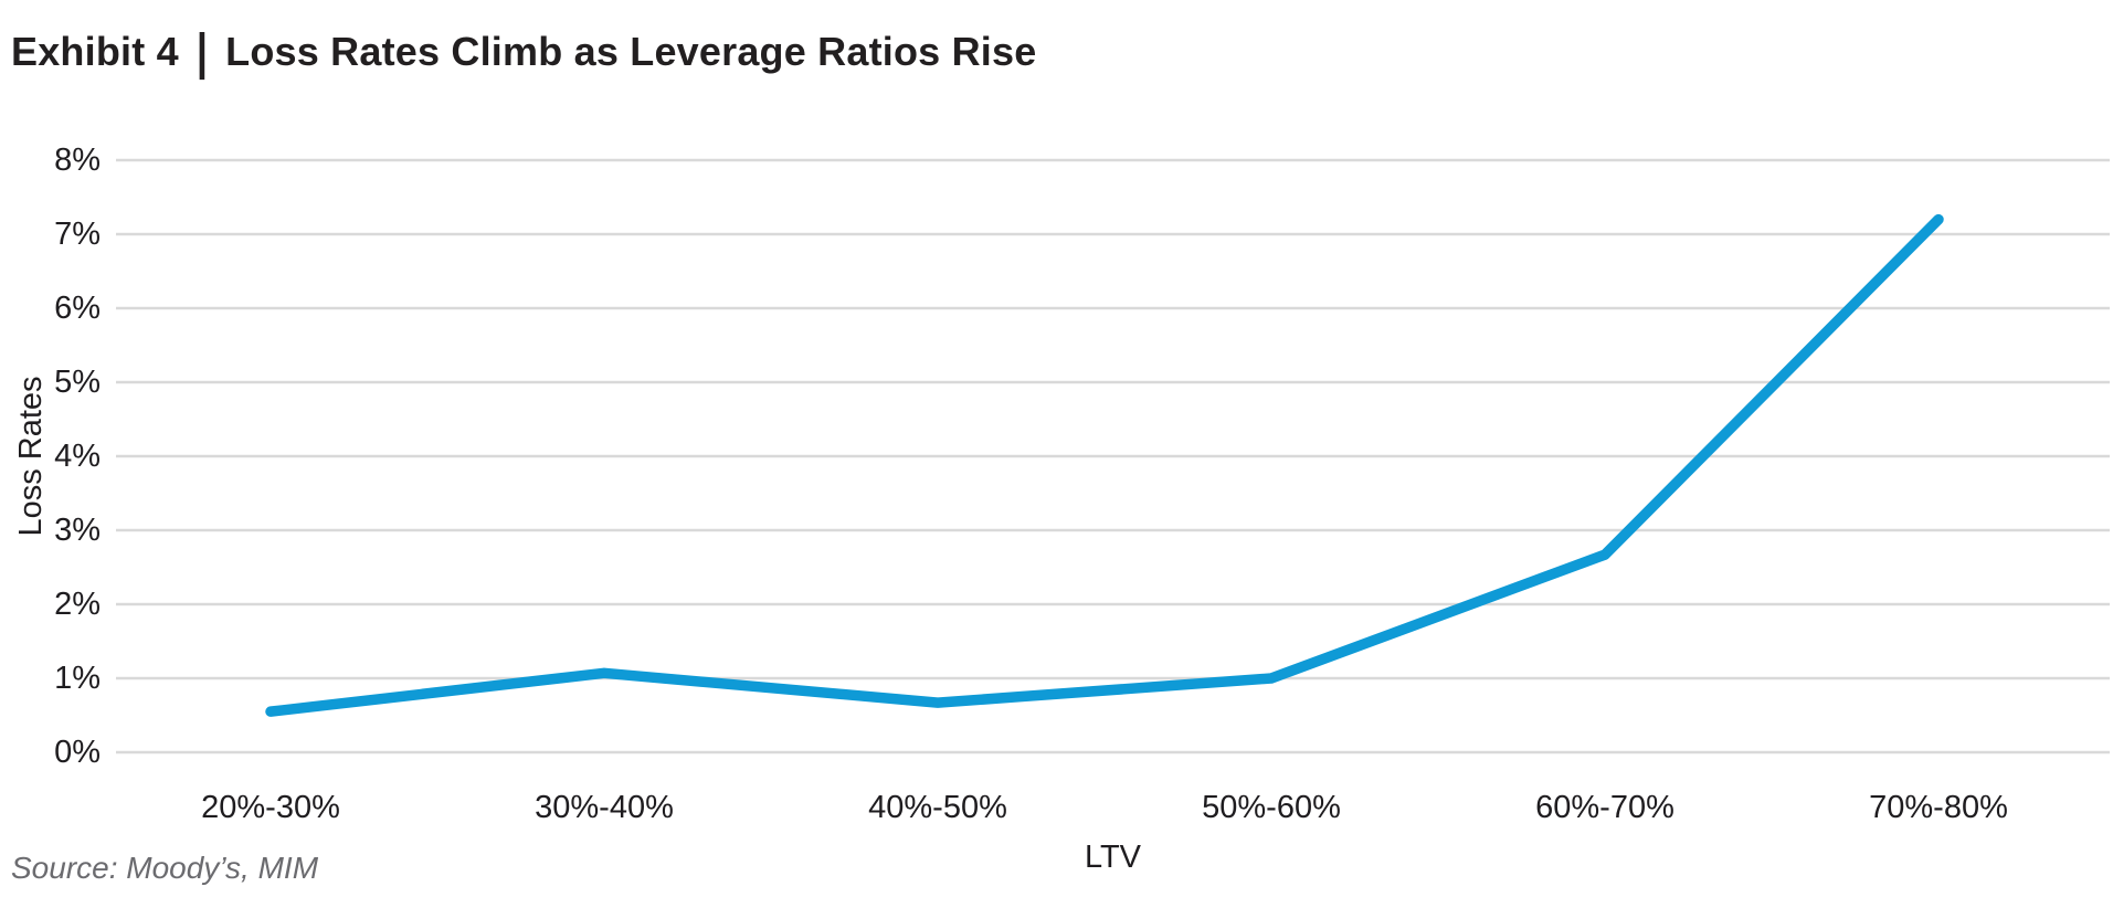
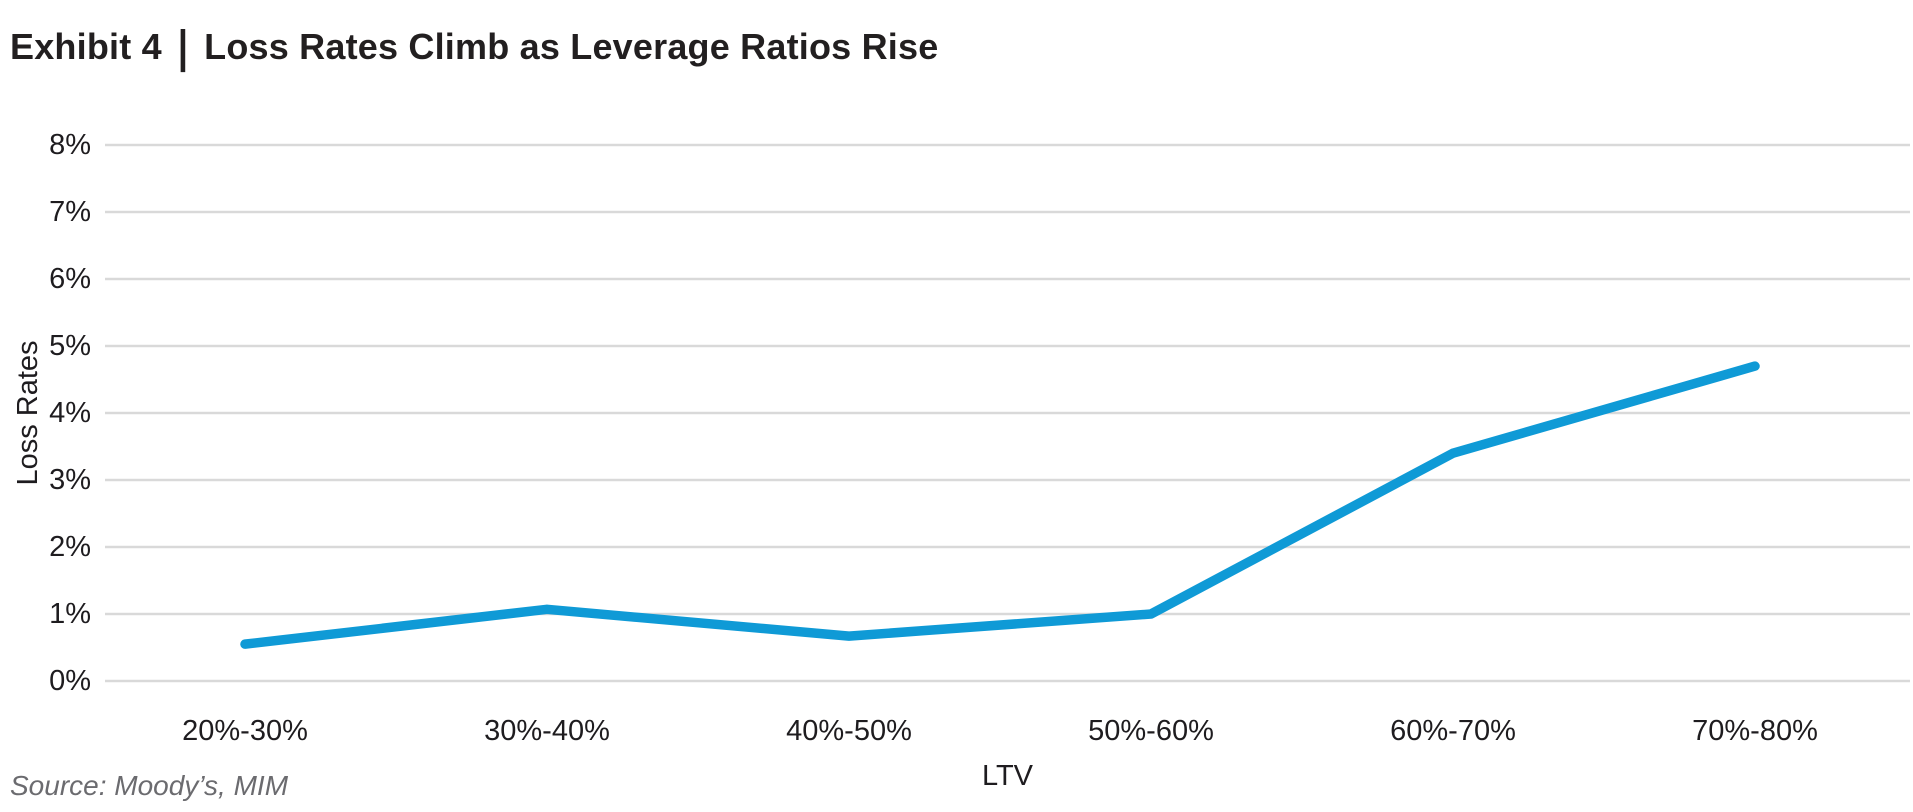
60%-70%: 2.7% -> 3.4%
70%-80%: 7.2% -> 4.7%
